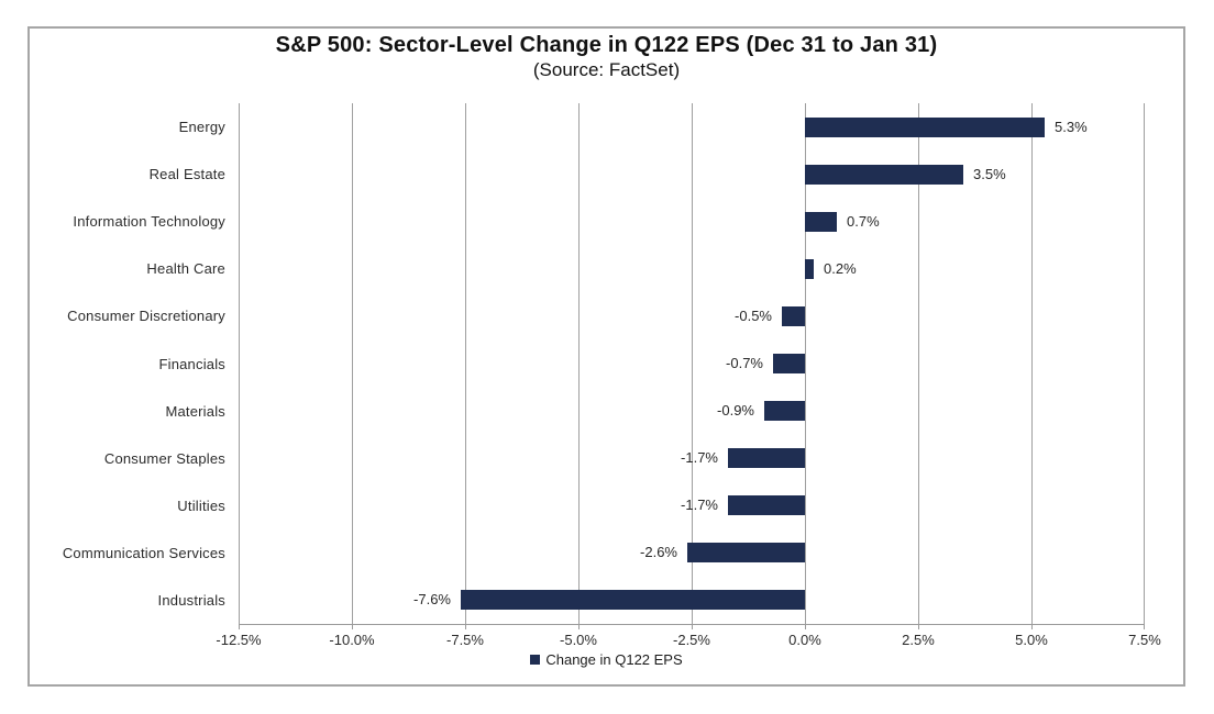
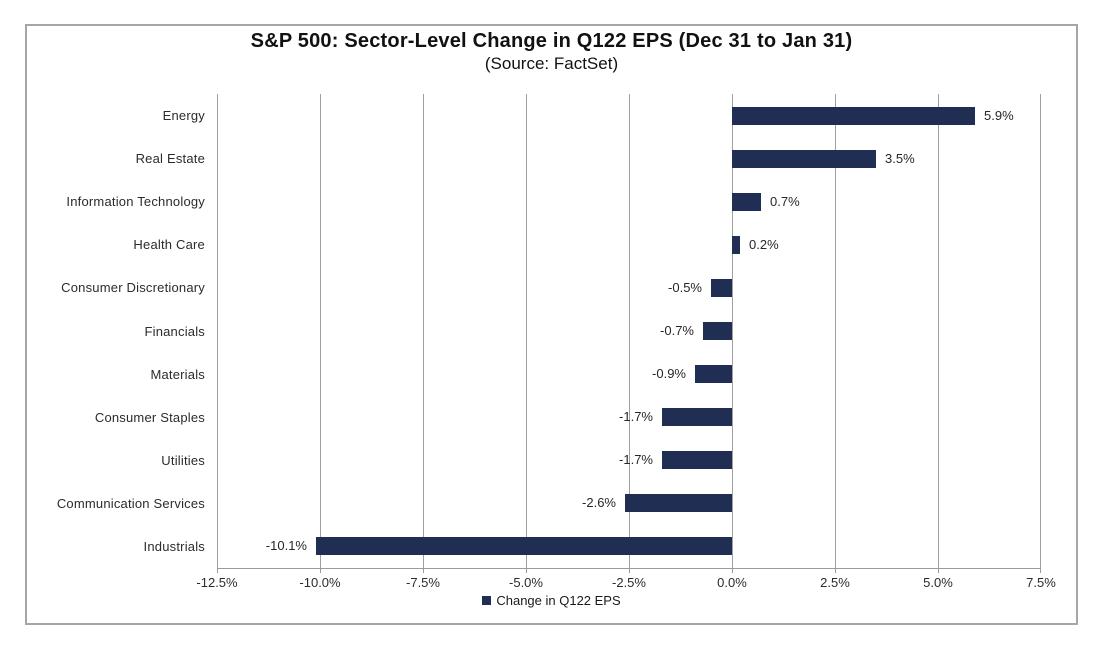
Energy: 5.3% -> 5.9%
Industrials: -7.6% -> -10.1%
